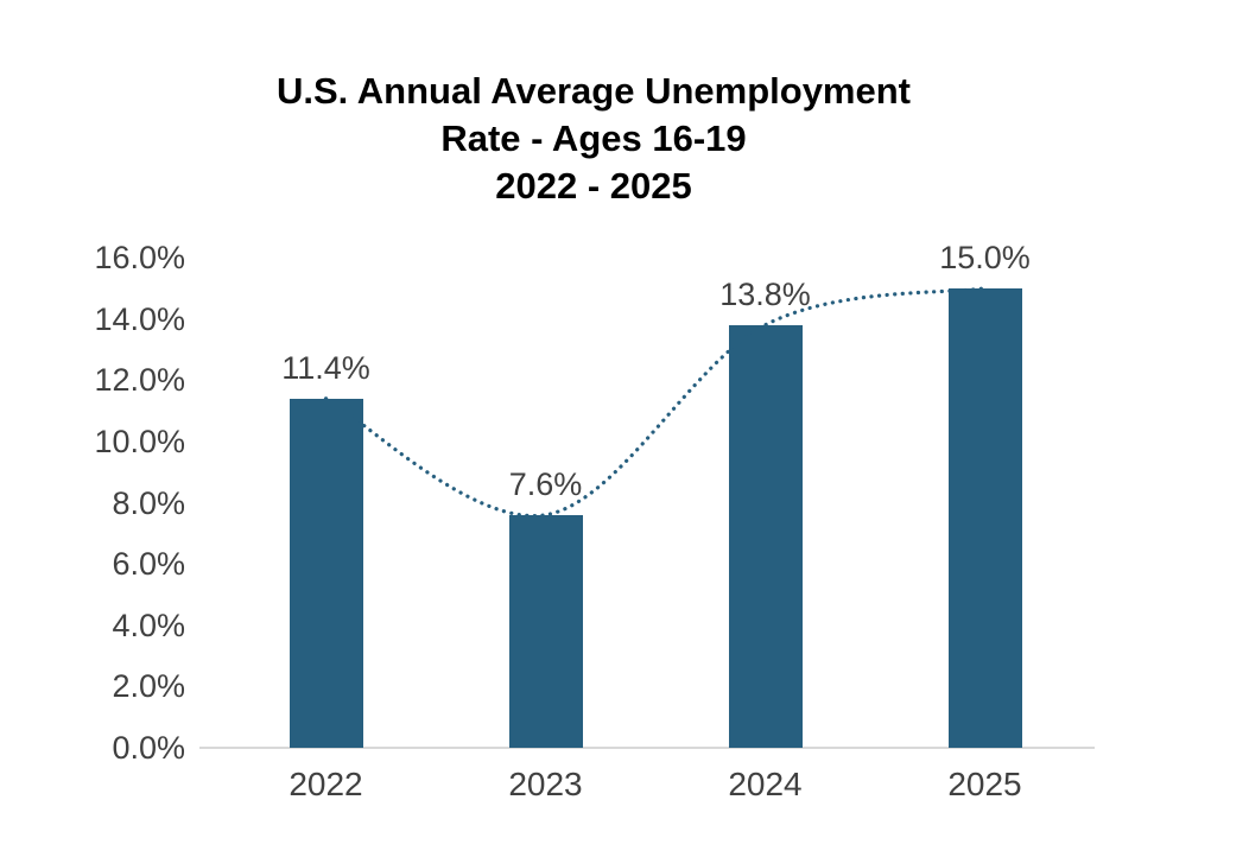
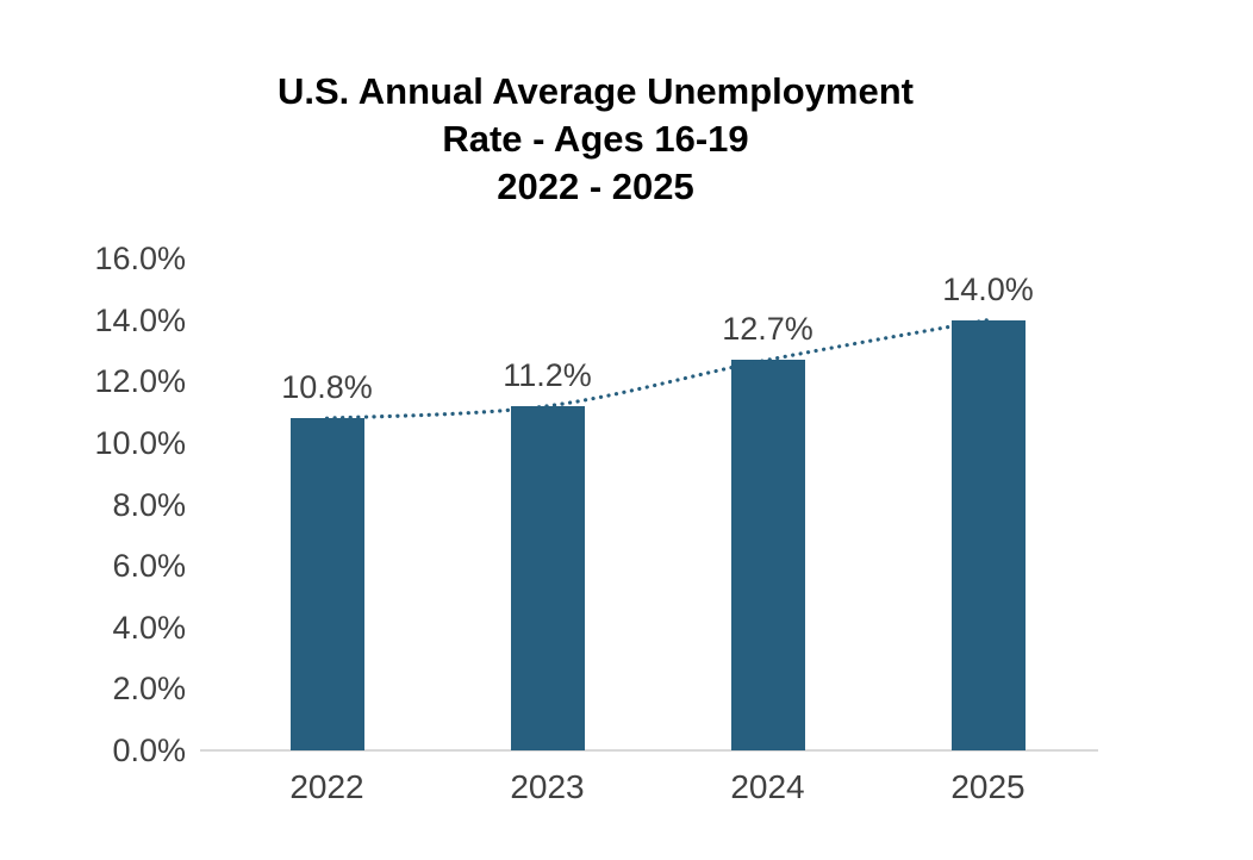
2022: 11.4% -> 10.8%
2023: 7.6% -> 11.2%
2024: 13.8% -> 12.7%
2025: 15.0% -> 14.0%
